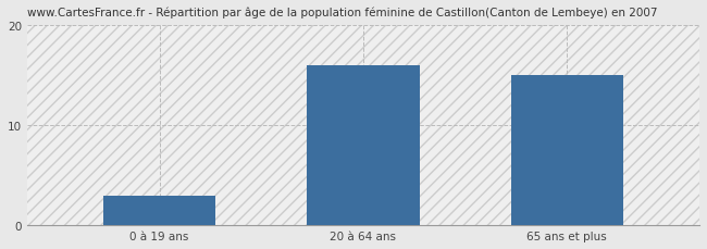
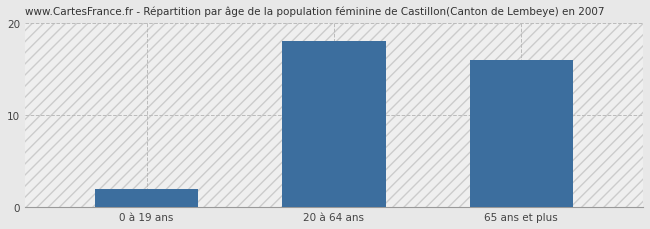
0 à 19 ans: 3 -> 2
20 à 64 ans: 16 -> 18
65 ans et plus: 15 -> 16
